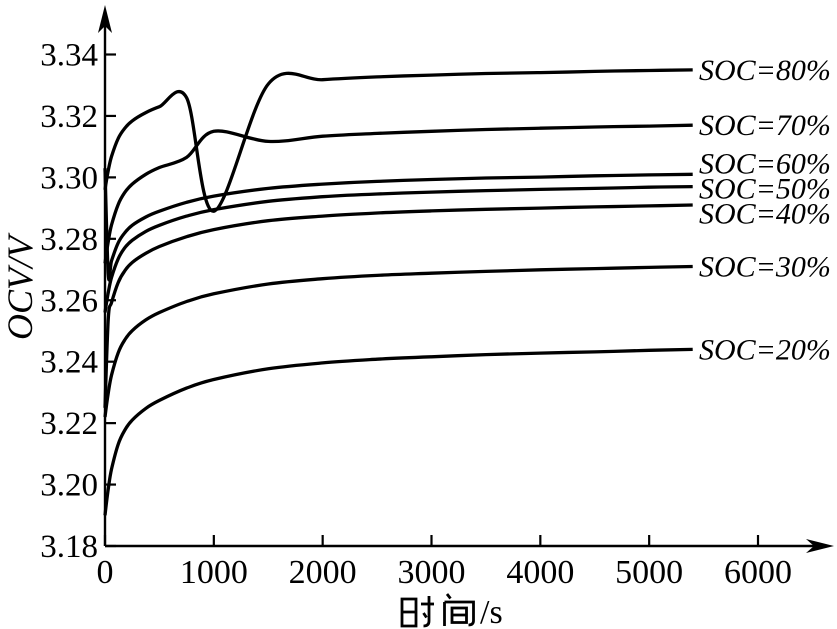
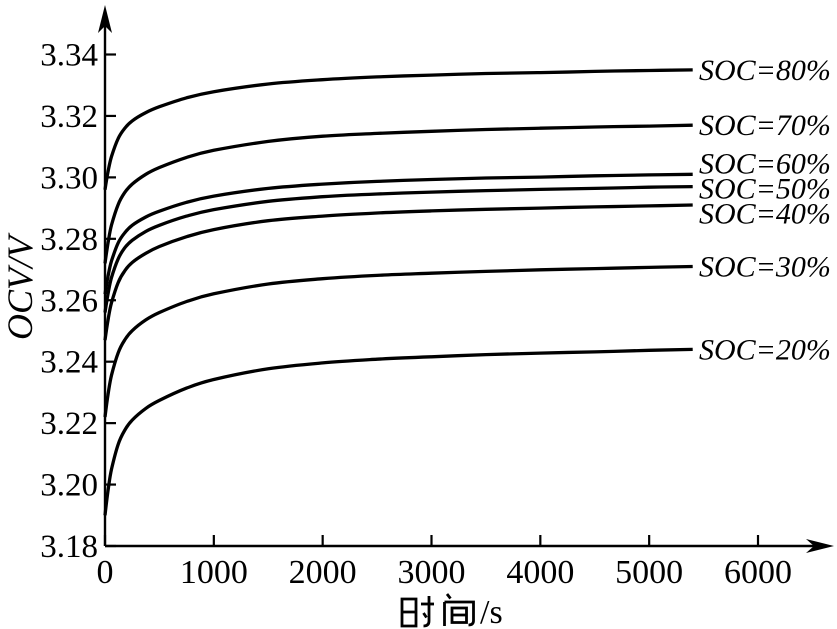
SOC=60%/0: 3.303 -> 3.262
SOC=40%/0: 3.225 -> 3.247
SOC=80%/1000: 3.289 -> 3.328
SOC=70%/1000: 3.315 -> 3.309
